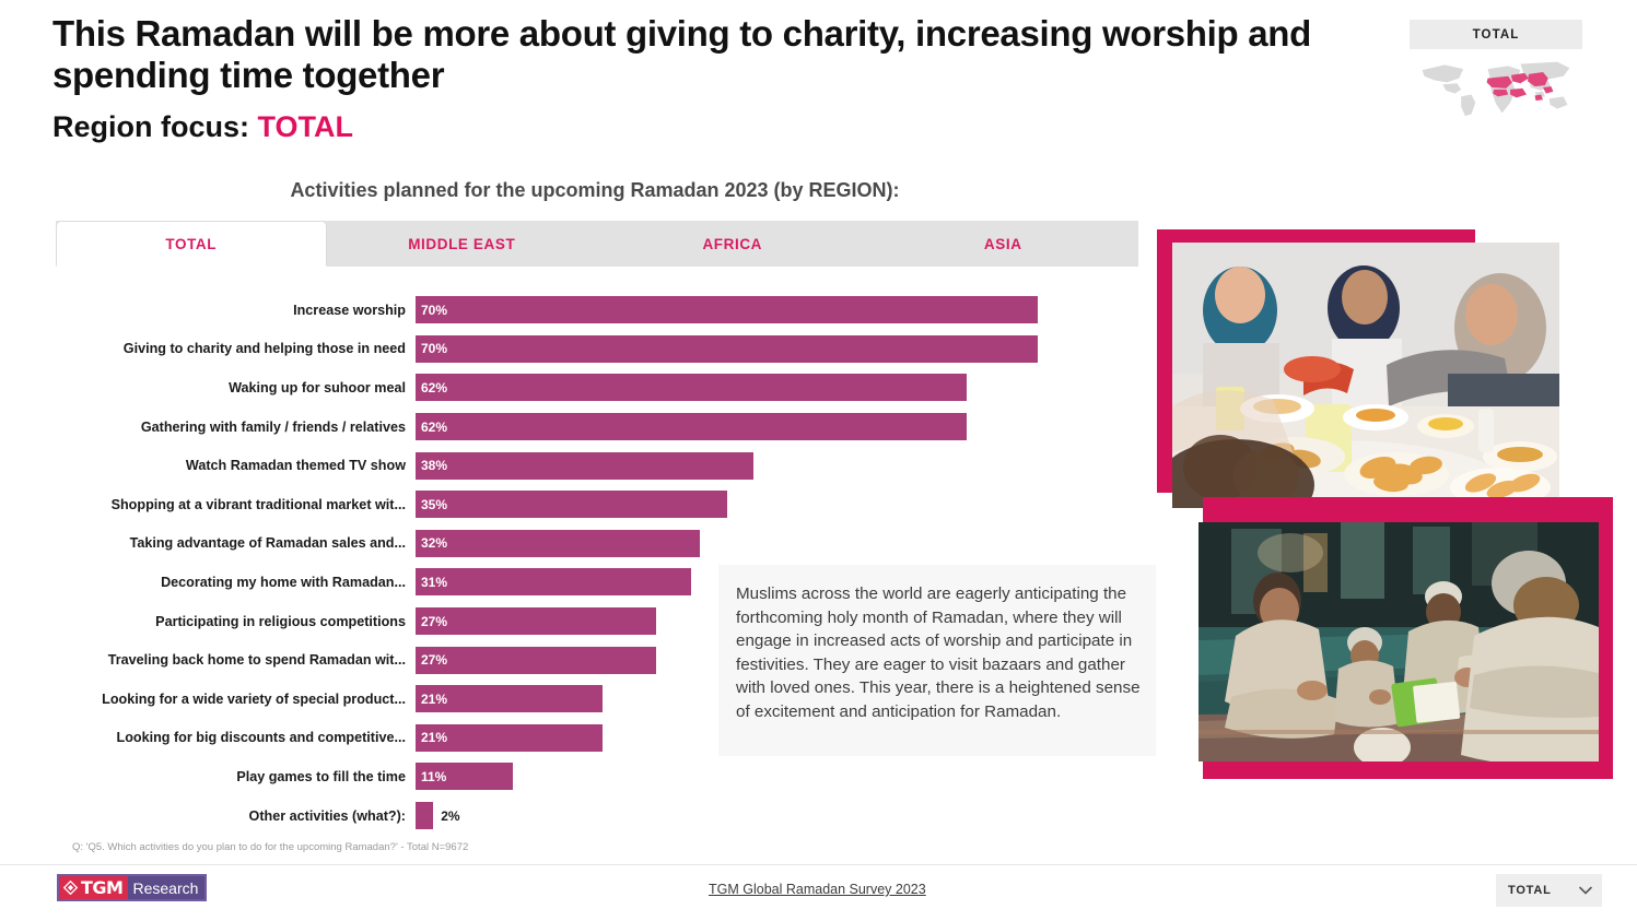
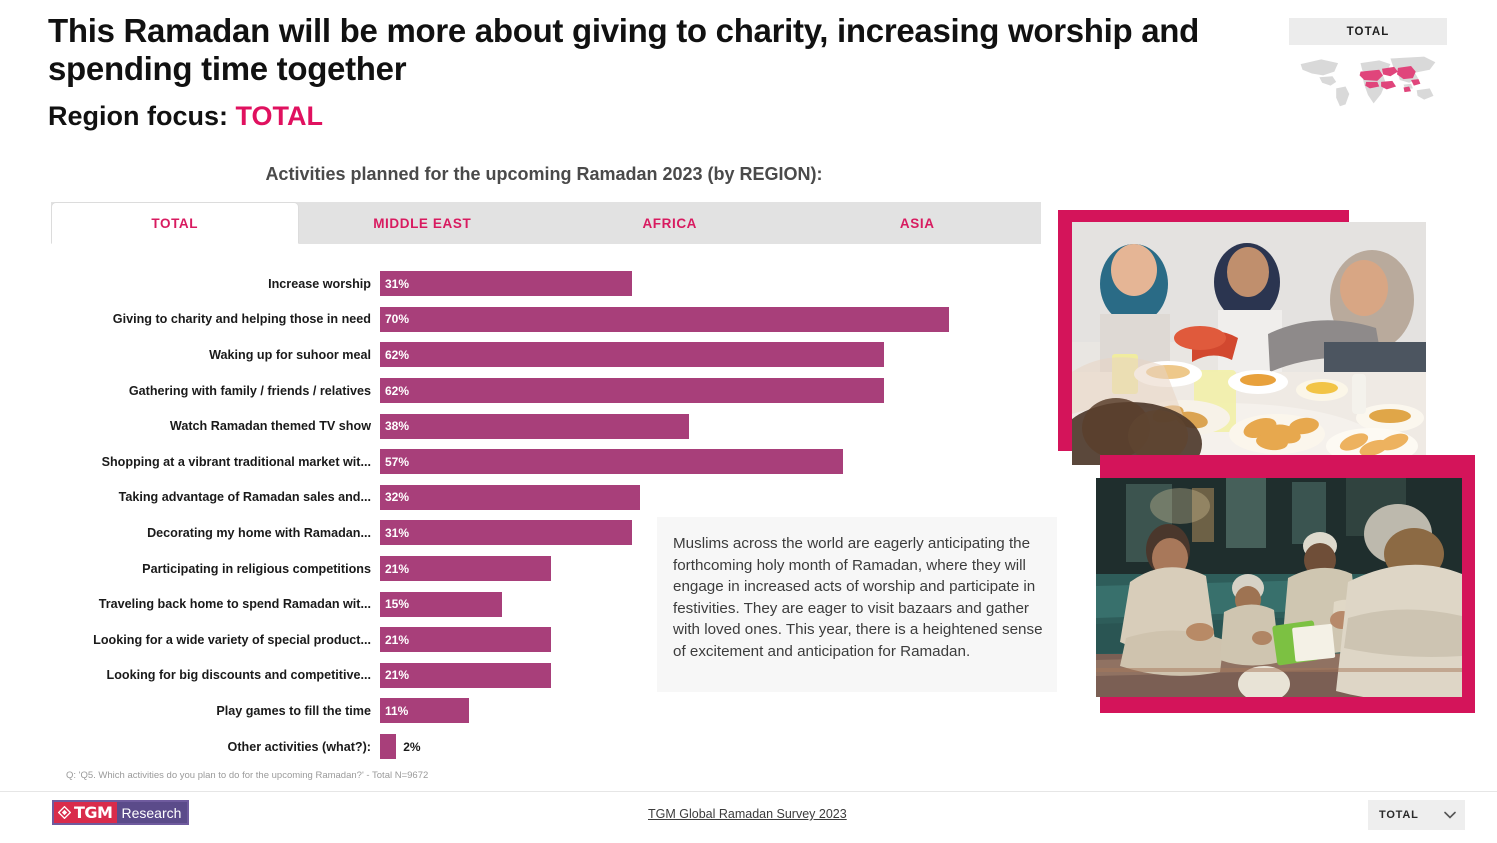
Increase worship: 70% -> 31%
Shopping at a vibrant traditional market wit...: 35% -> 57%
Participating in religious competitions: 27% -> 21%
Traveling back home to spend Ramadan wit...: 27% -> 15%
